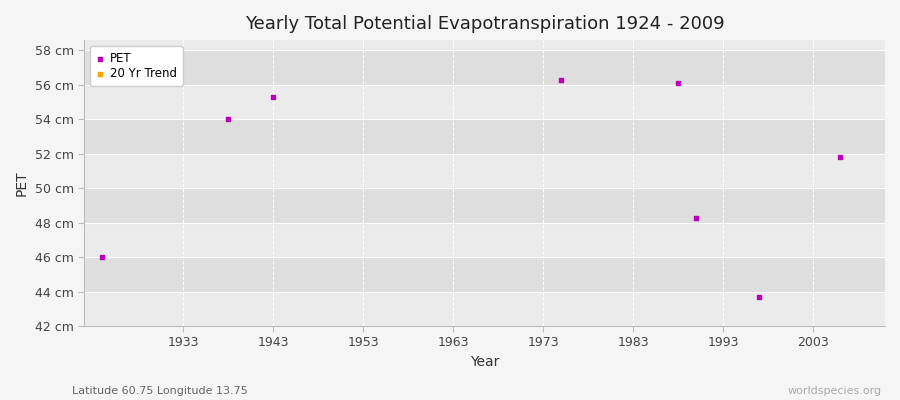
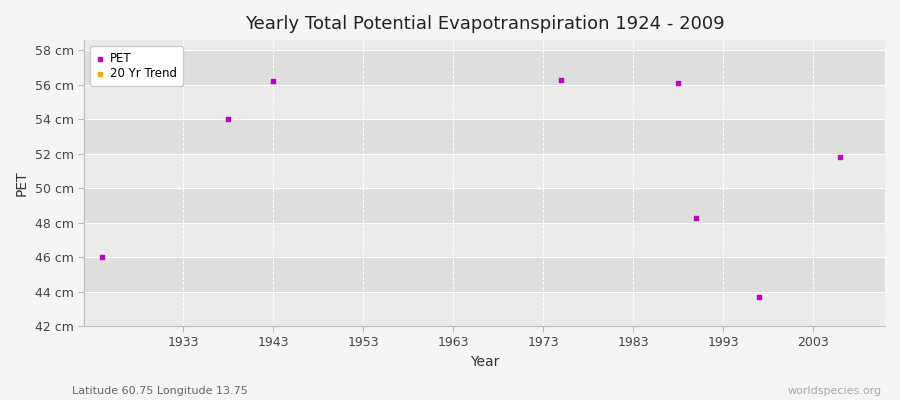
PET/1943: 55.3 cm -> 56.2 cm
